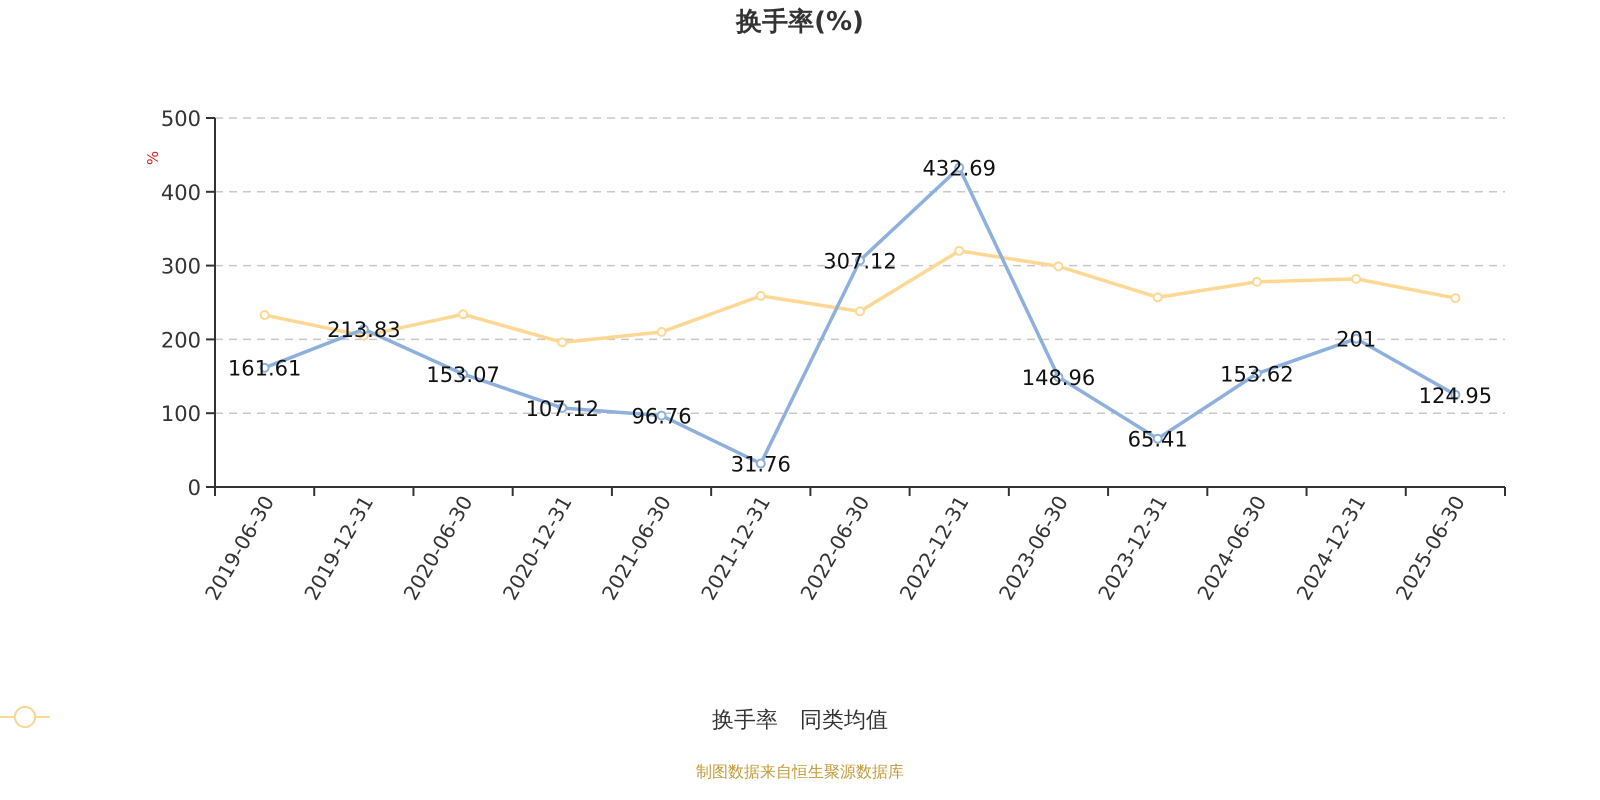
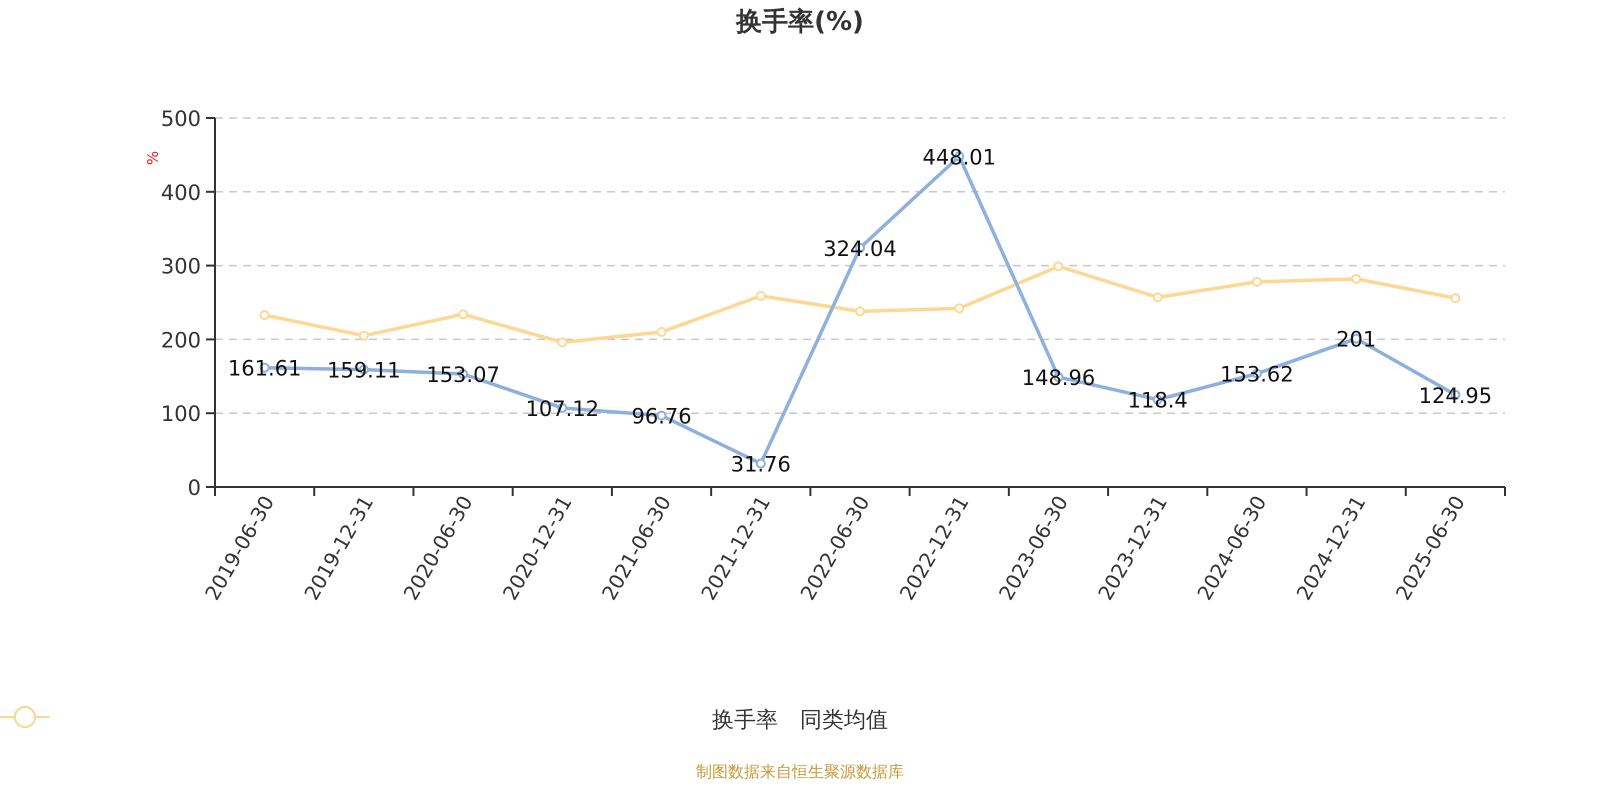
换手率/2019-12-31: 213.83 -> 159.11
换手率/2022-06-30: 307.12 -> 324.04
换手率/2022-12-31: 432.69 -> 448.01
同类均值/2022-12-31: 320 -> 240
换手率/2023-12-31: 65.41 -> 118.4
